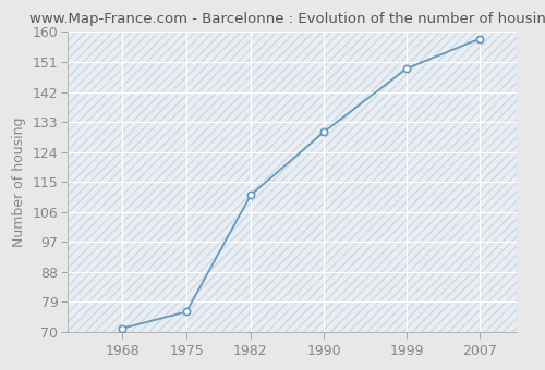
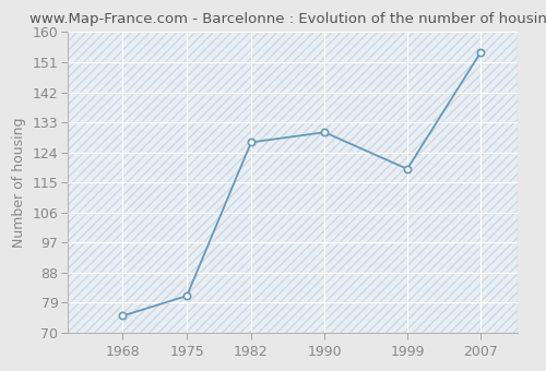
1968: 71 -> 75
1975: 76 -> 81
1982: 111 -> 127
1999: 149 -> 119
2007: 158 -> 154
